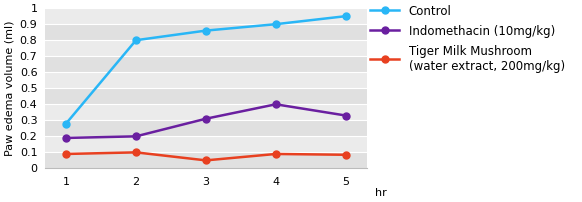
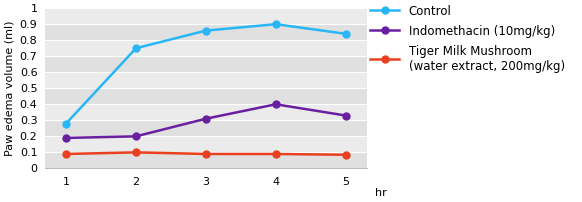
Control/2: 0.80 -> 0.75
Tiger Milk Mushroom (water extract, 200mg/kg)/3: 0.05 -> 0.09
Control/5: 0.95 -> 0.84
